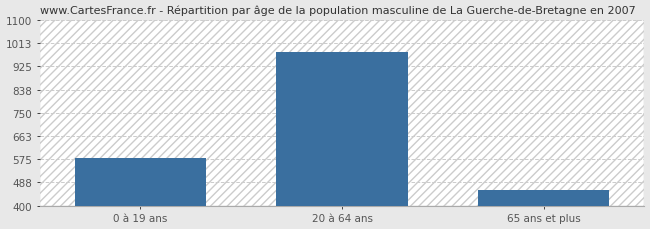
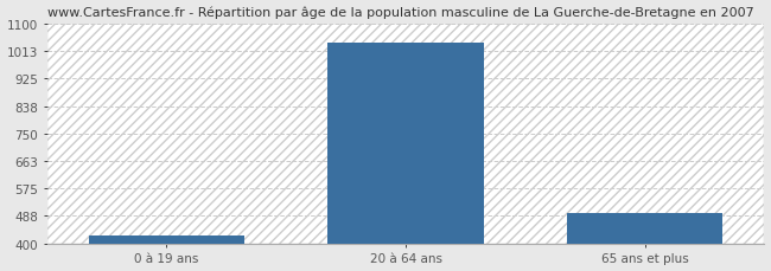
0 à 19 ans: 580 -> 425
20 à 64 ans: 980 -> 1040
65 ans et plus: 460 -> 497
